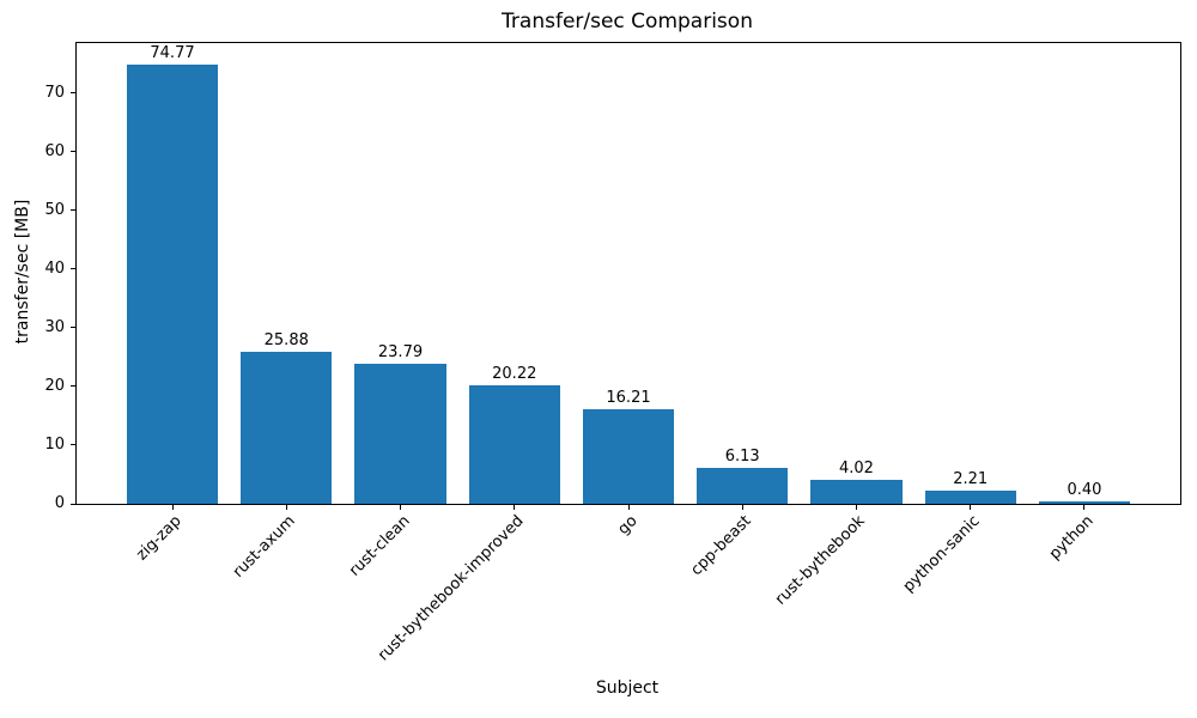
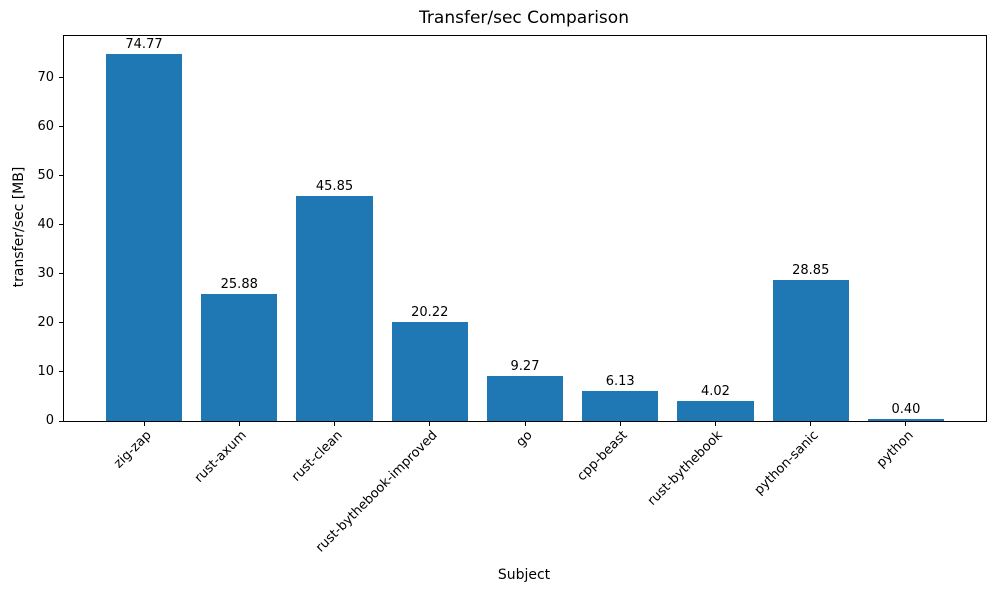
rust-clean: 23.79 -> 45.85
go: 16.21 -> 9.27
python-sanic: 2.21 -> 28.85
